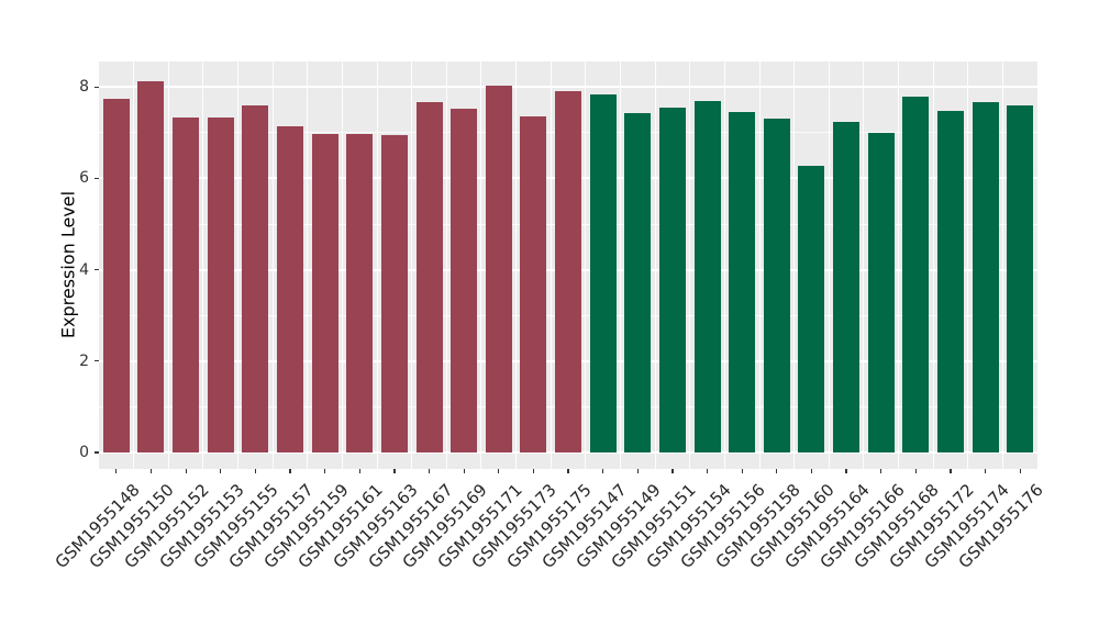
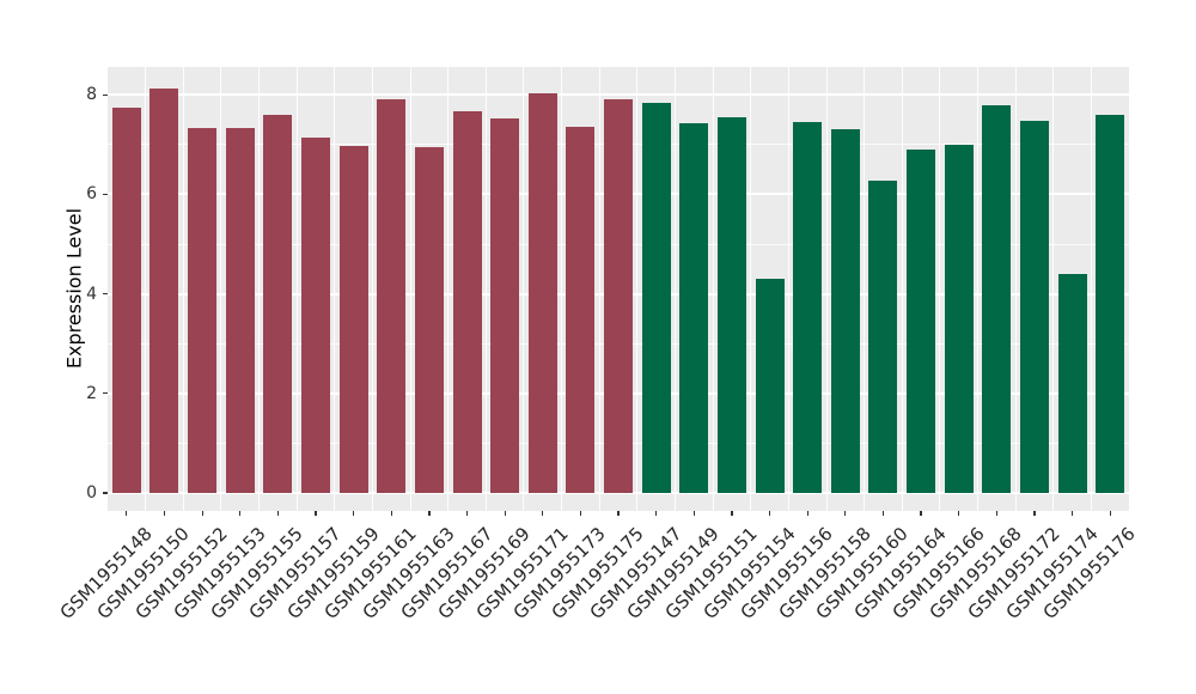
GSM1955161: 7.0 -> 7.9
GSM1955154: 7.7 -> 4.3
GSM1955164: 7.2 -> 6.9
GSM1955174: 7.7 -> 4.4
